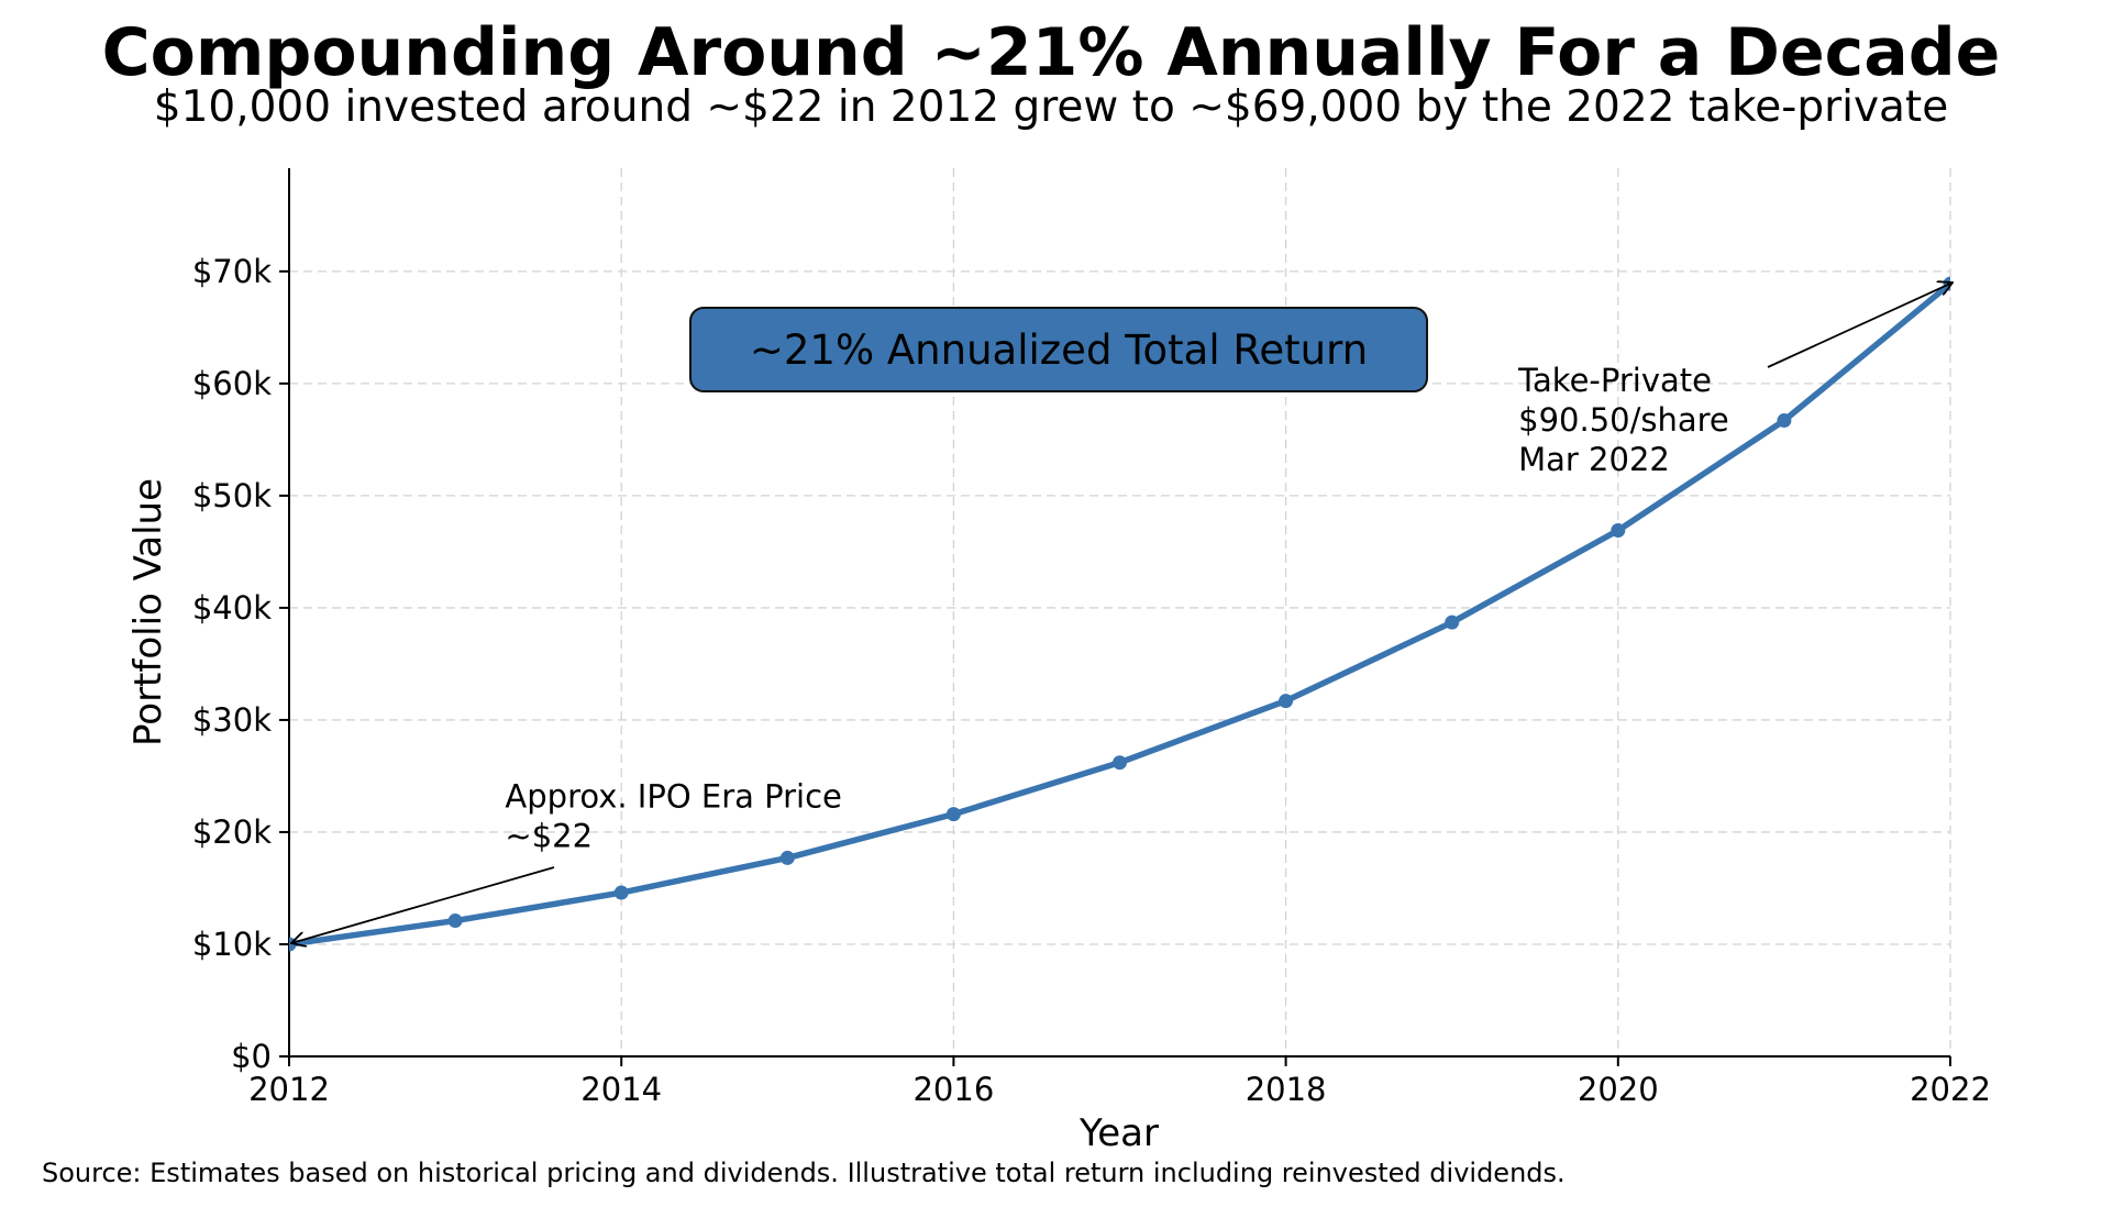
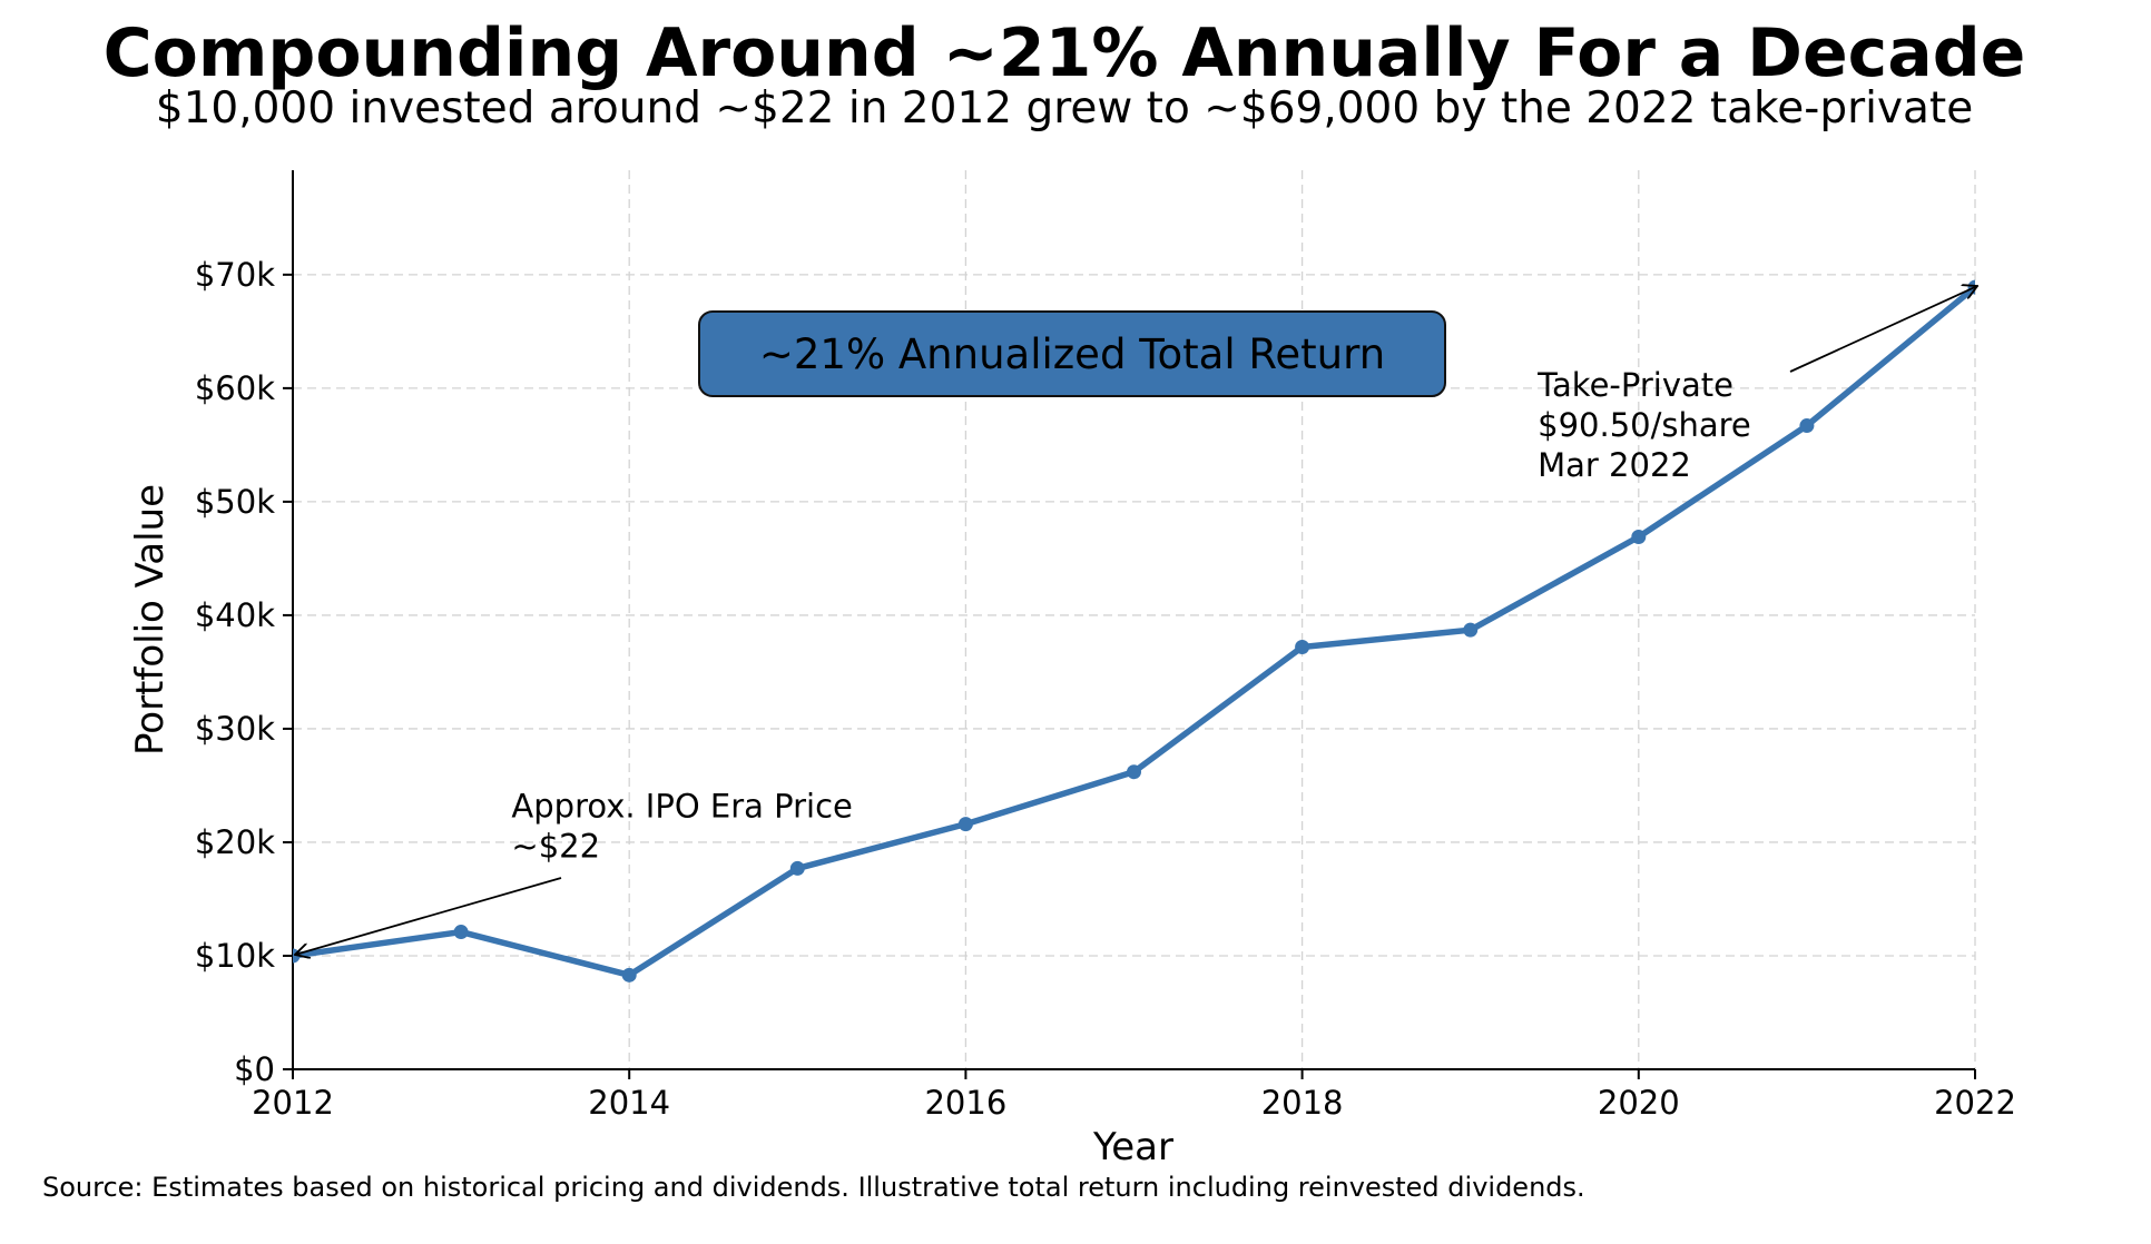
2014: $14.6k -> $8.3k
2018: $31.7k -> $37.2k
